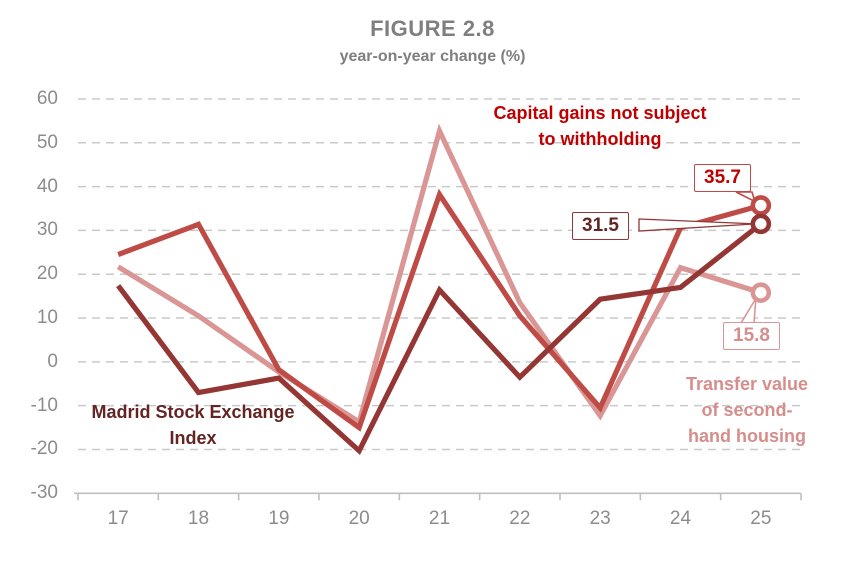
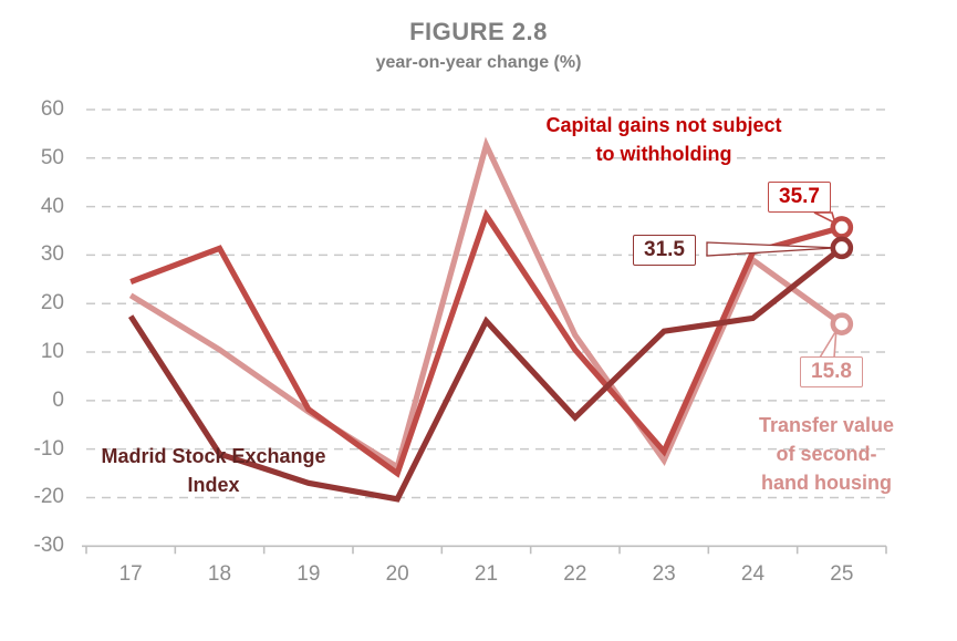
Madrid Stock Exchange Index/18: -7 -> -11
Madrid Stock Exchange Index/19: -4 -> -17
Transfer value of second-hand housing/24: 22 -> 29
